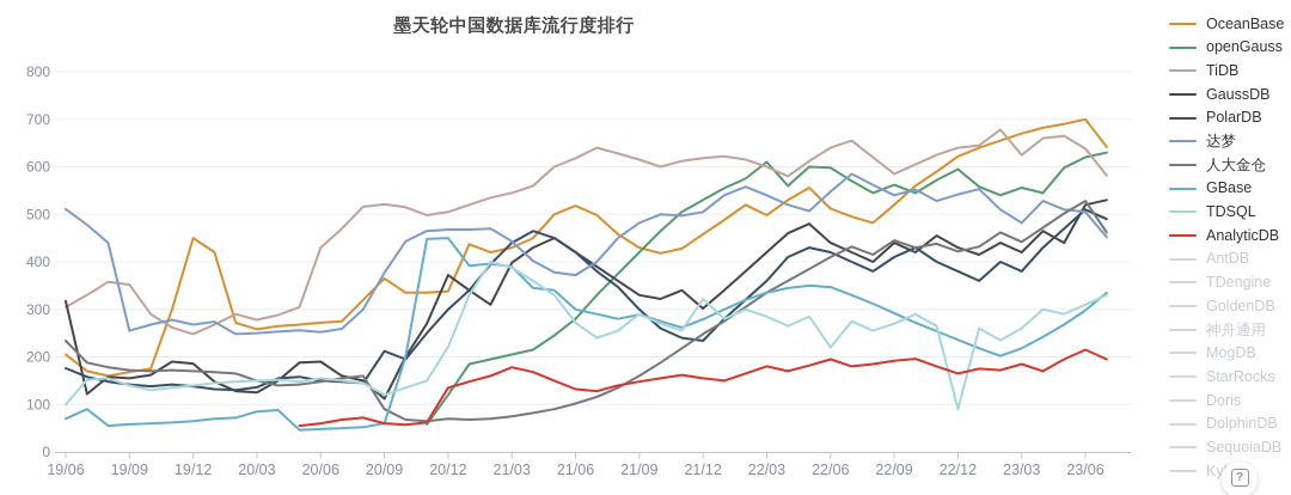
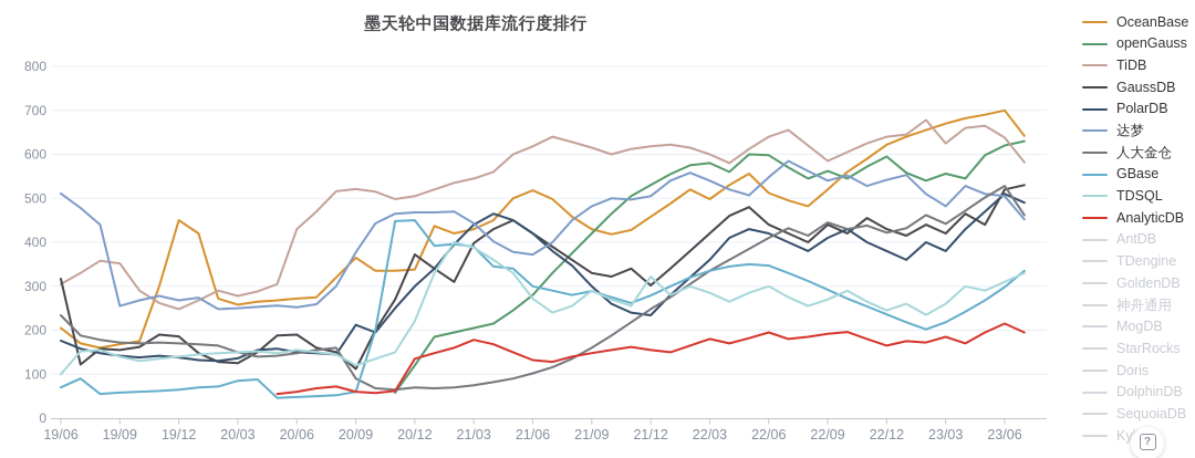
openGauss/22/03: 610 -> 580
TDSQL/22/06: 220 -> 300
TDSQL/22/12: 90 -> 240
